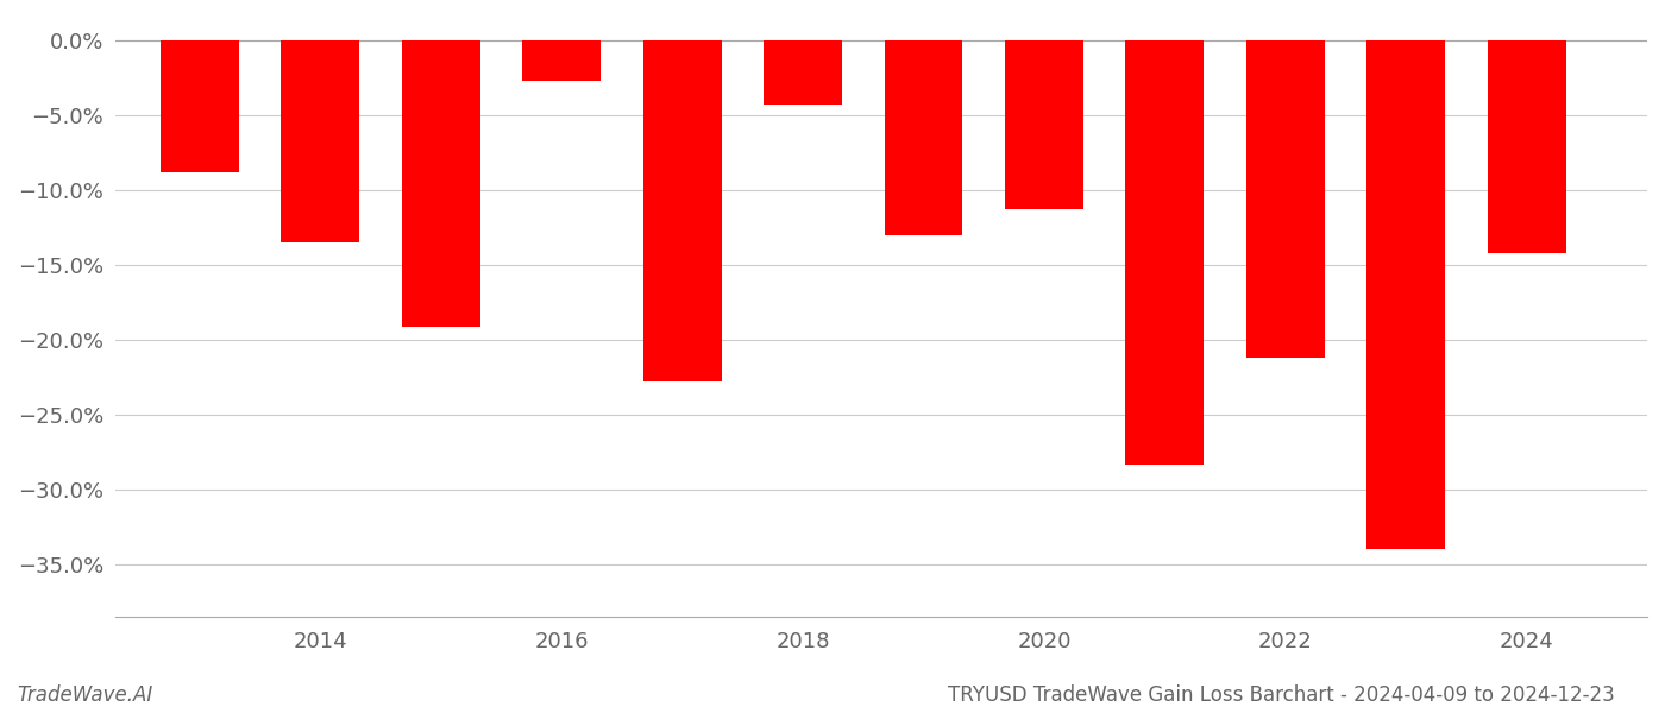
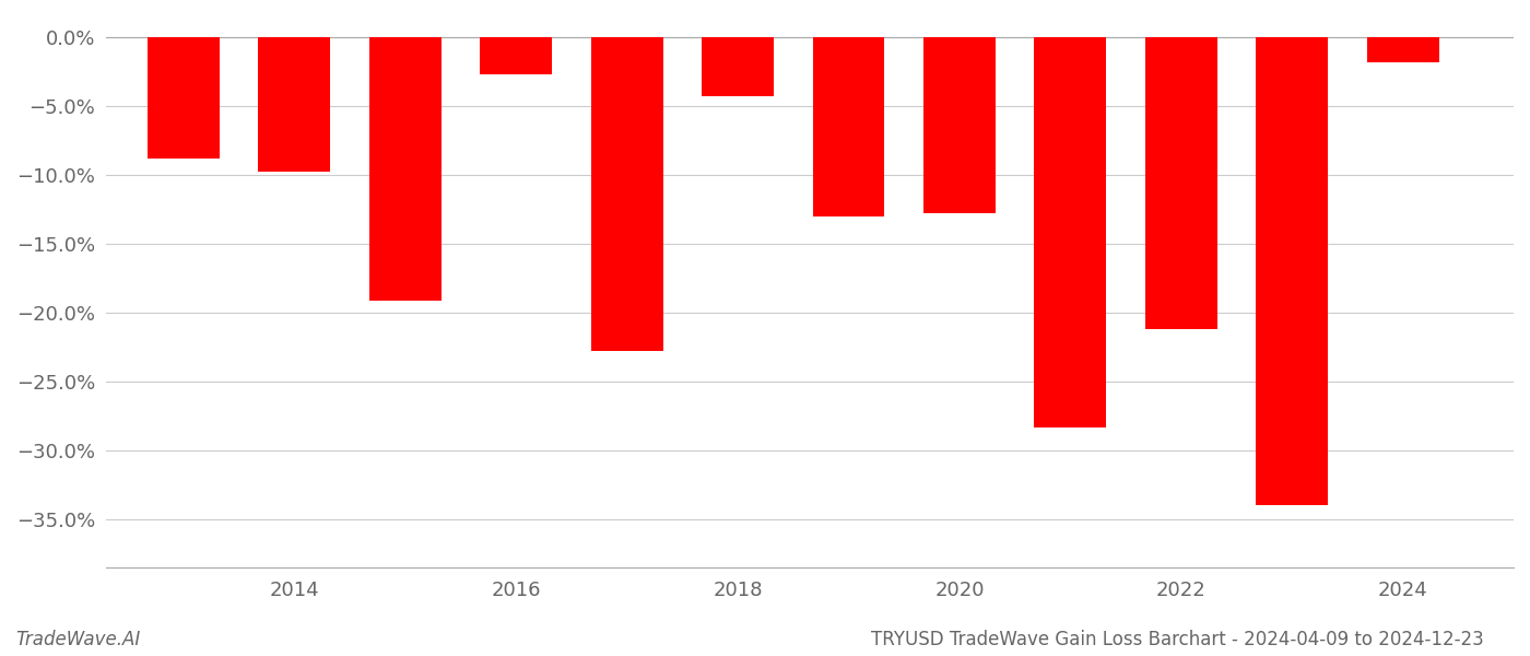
2014: -13.5% -> -9.8%
2020: -11.3% -> -12.8%
2024: -14.2% -> -1.8%
